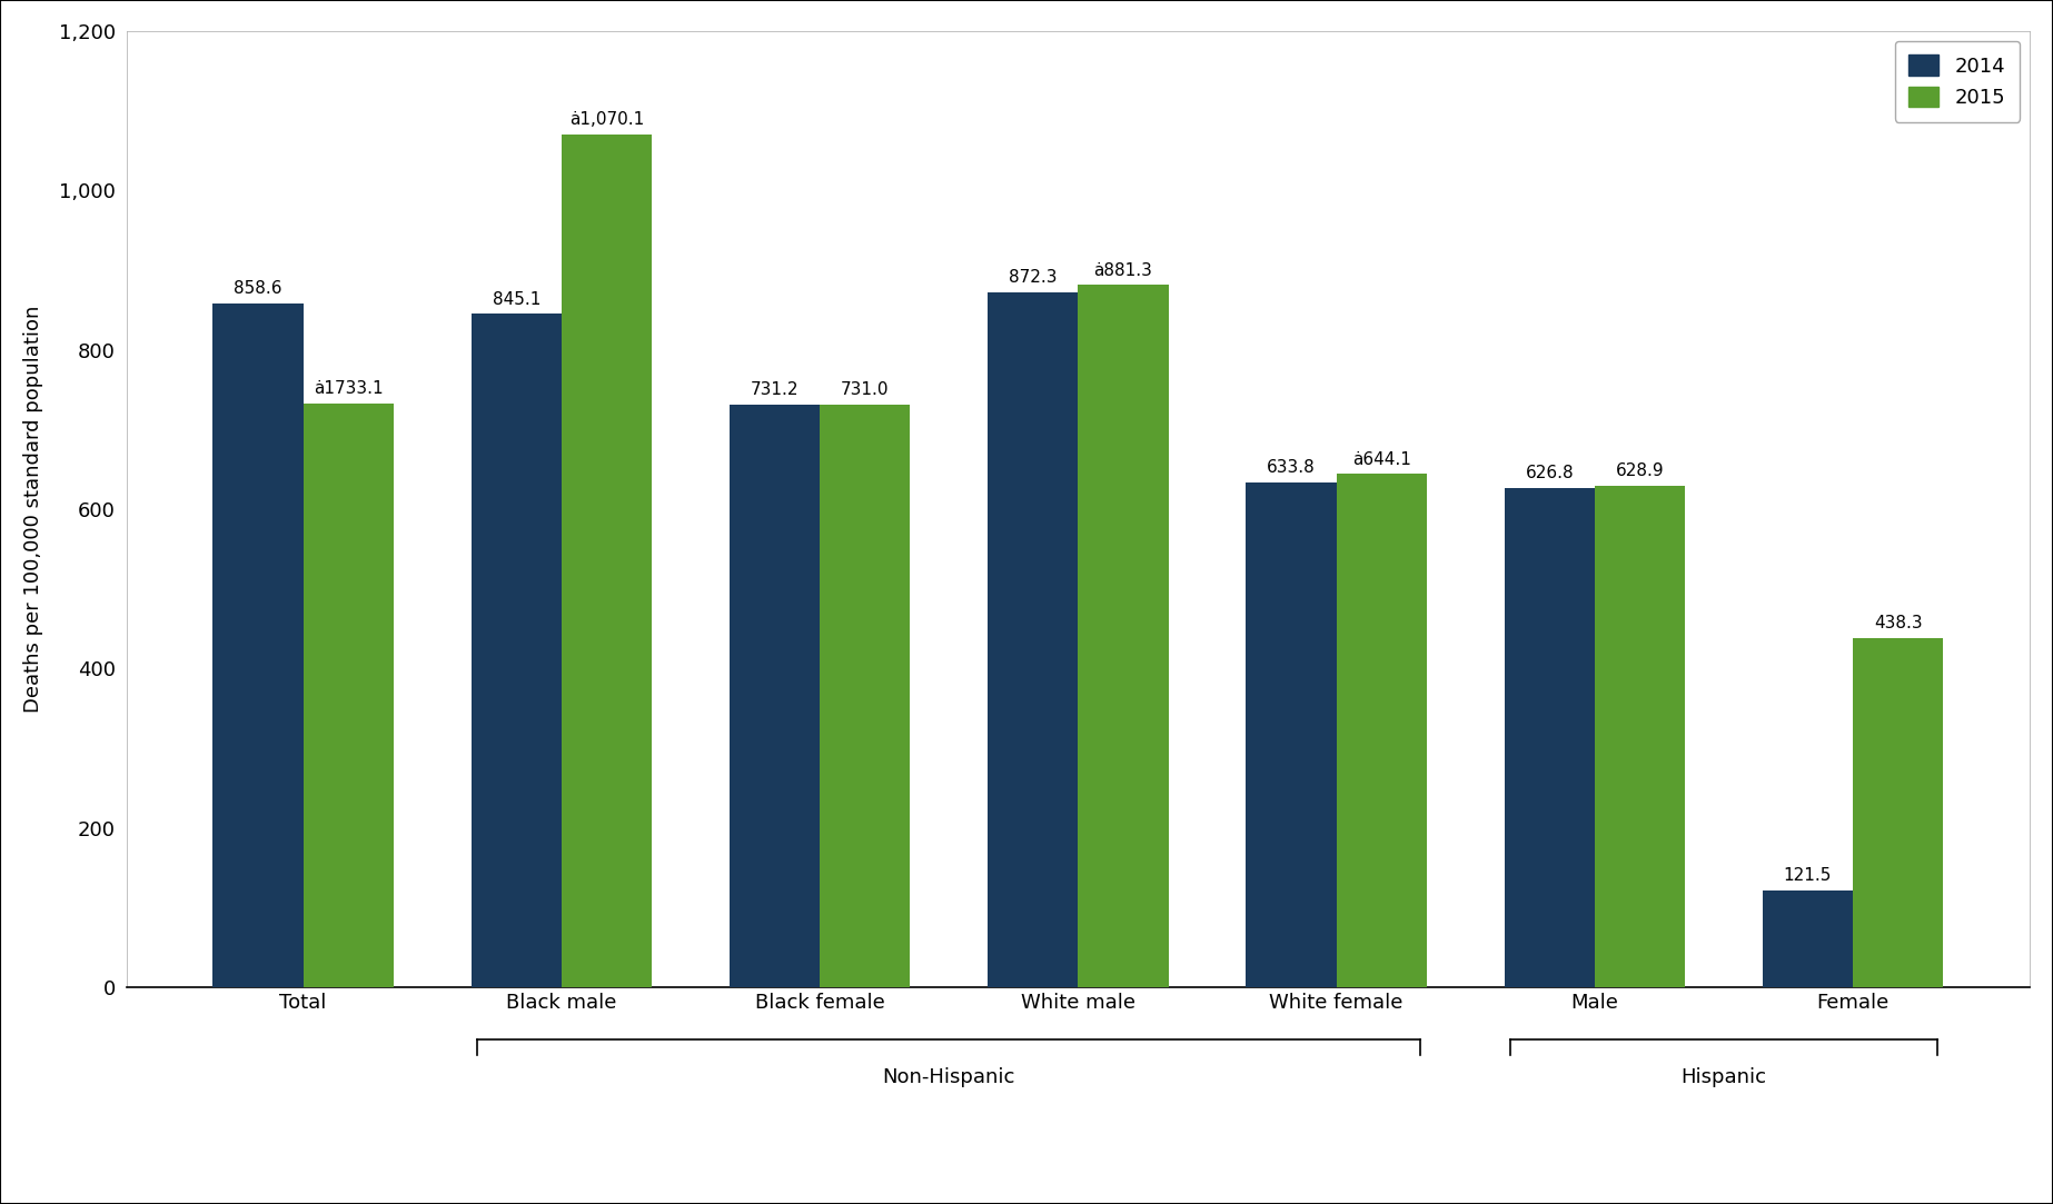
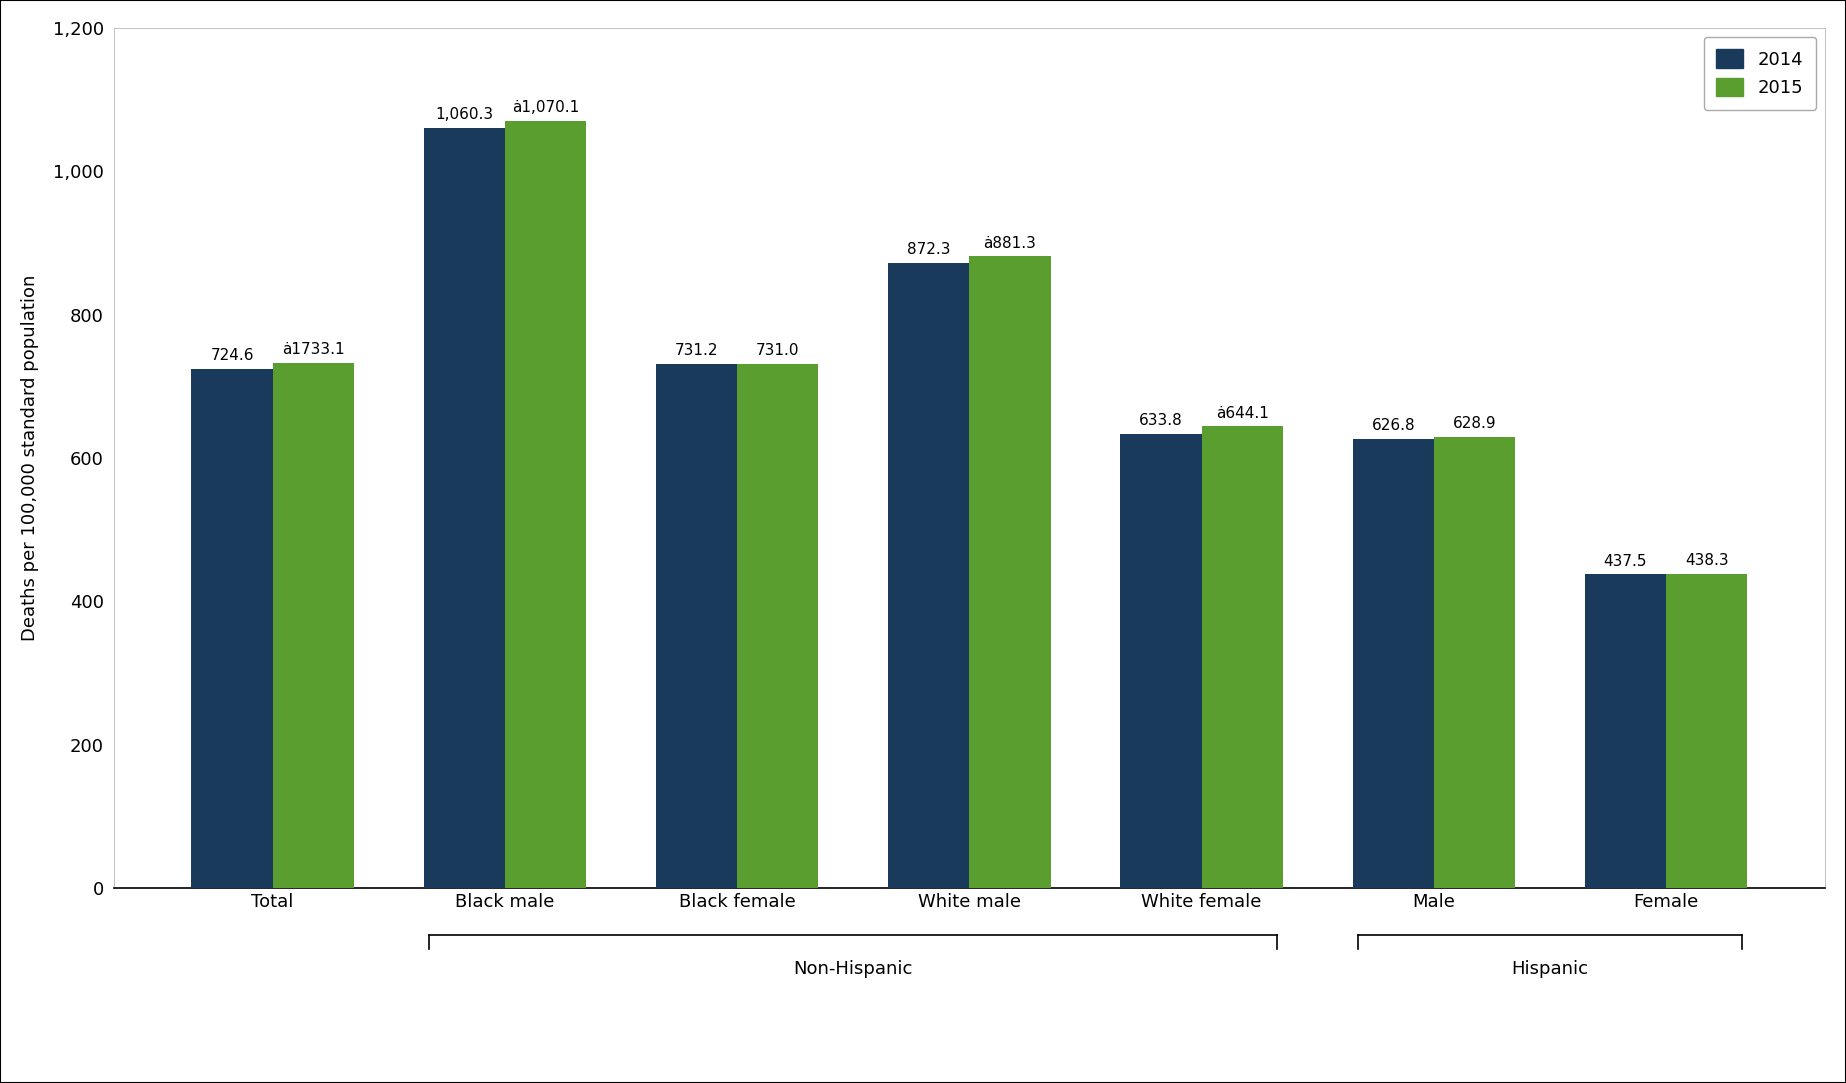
2014/Total: 858.6 -> 724.6
2014/Black male: 845.1 -> 1,060.3
2014/Female: 121.5 -> 437.5
